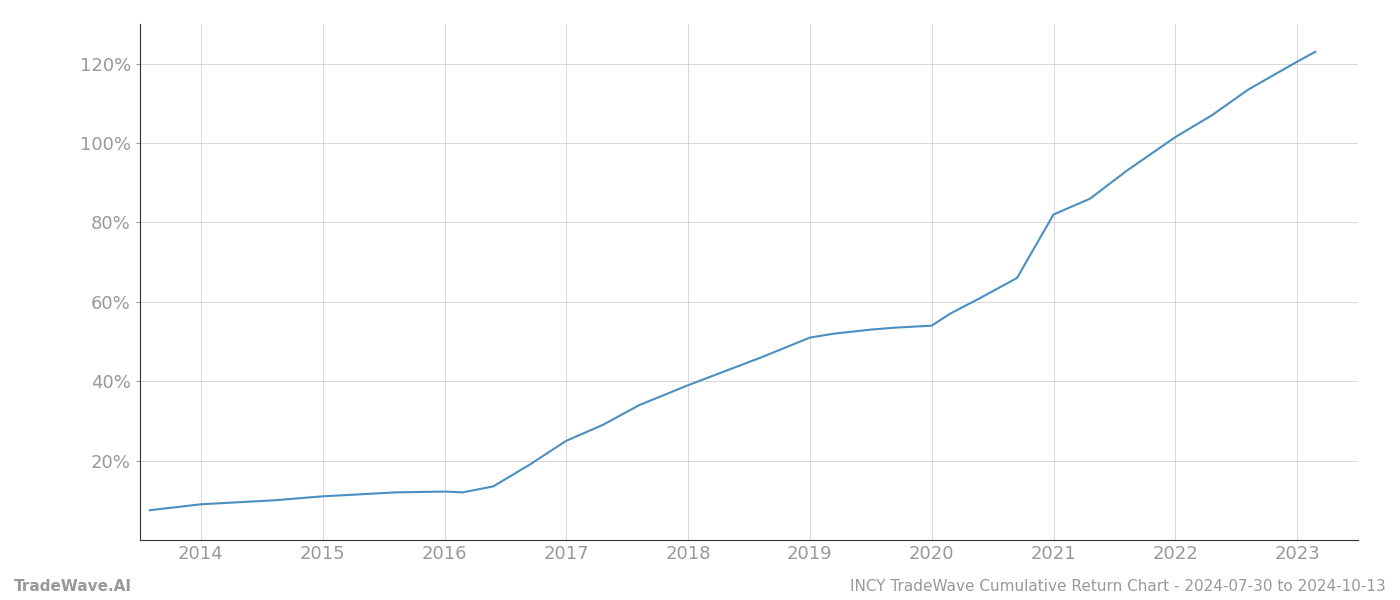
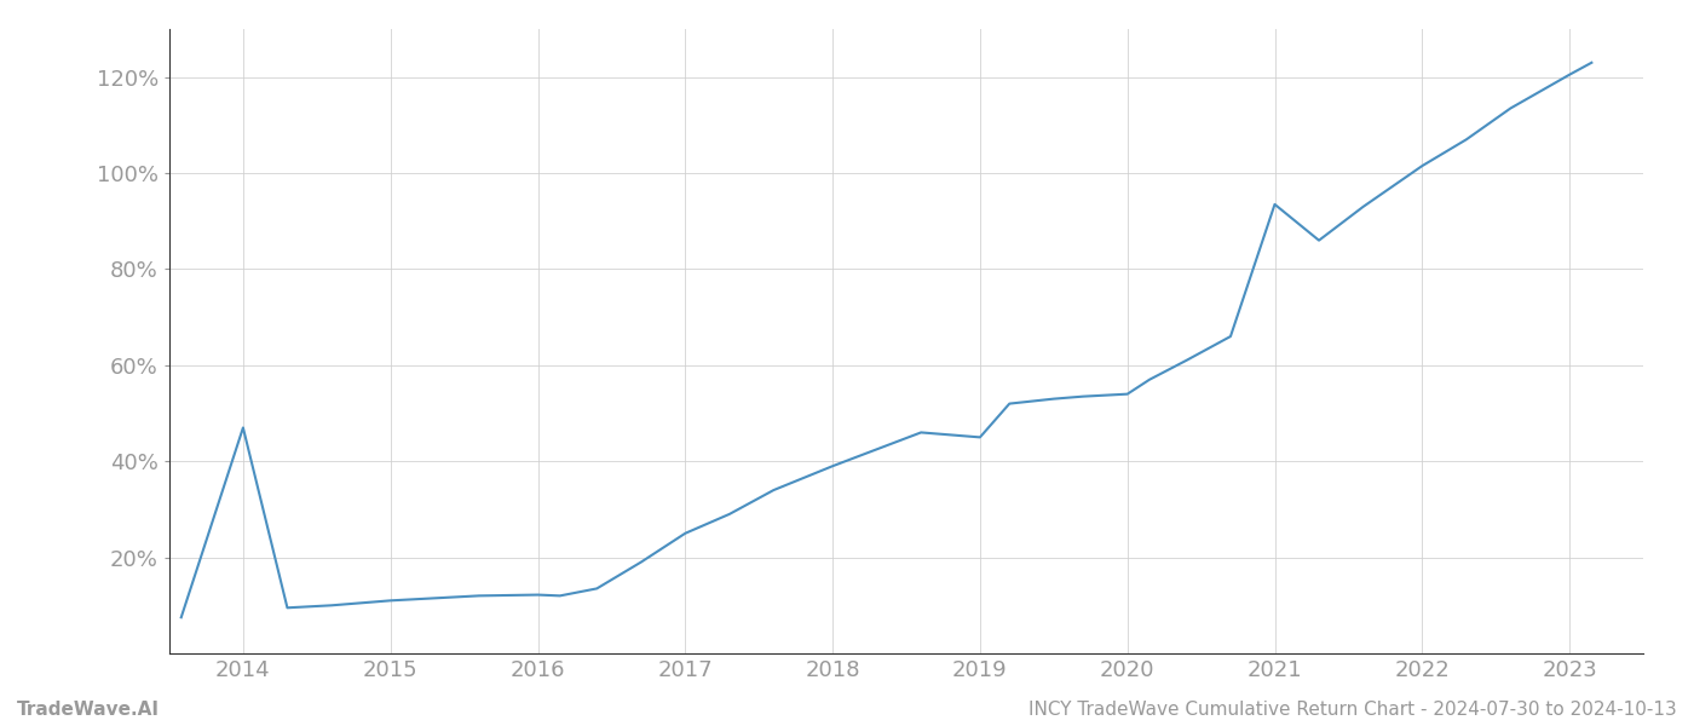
2014: 9.0% -> 47.0%
2019: 51.0% -> 45.0%
2021: 82.0% -> 93.5%
